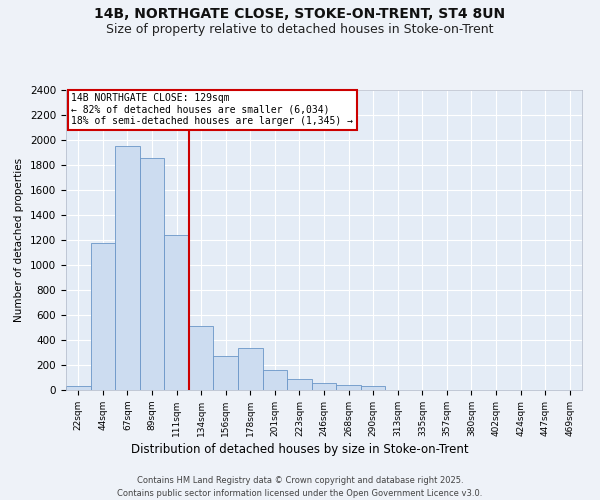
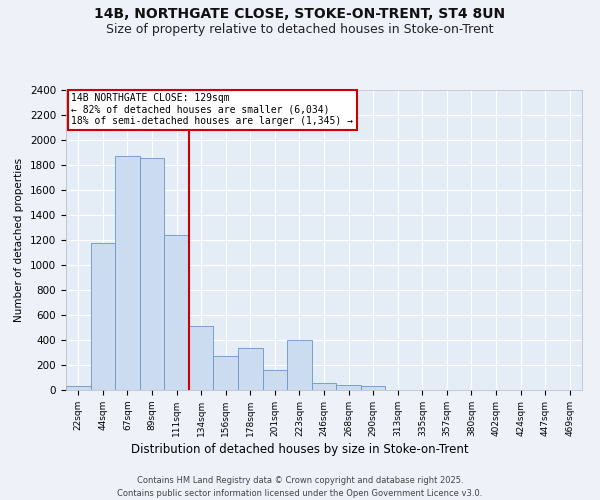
67sqm: 1950 -> 1870
223sqm: 90 -> 400
